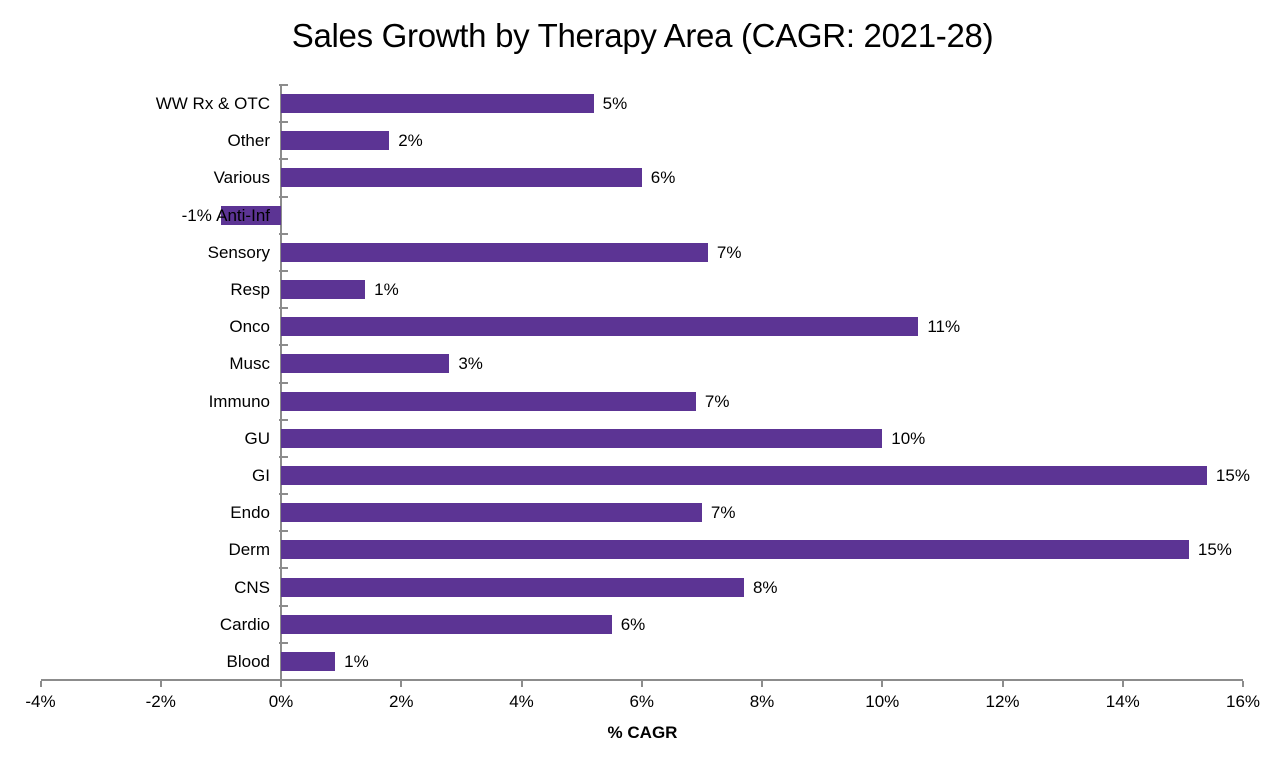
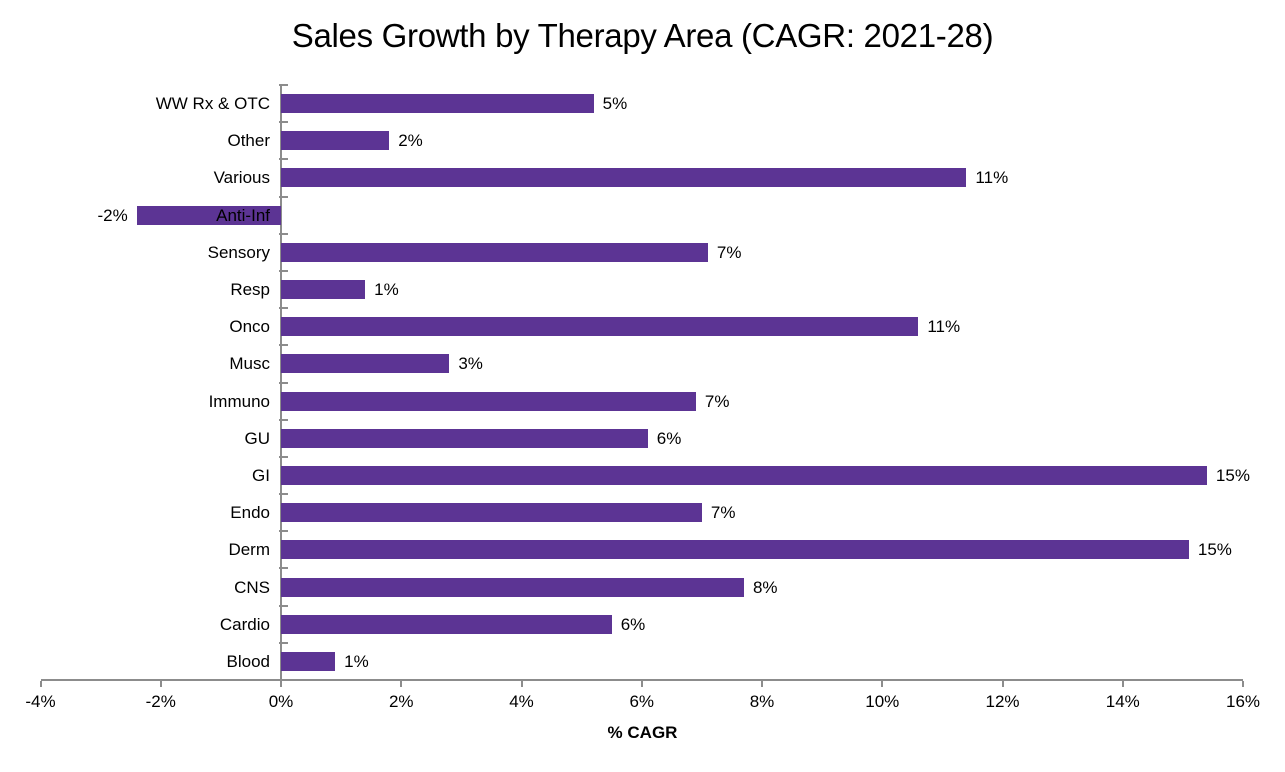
Various: 6% -> 11%
Anti-Inf: -1% -> -2%
GU: 10% -> 6%
